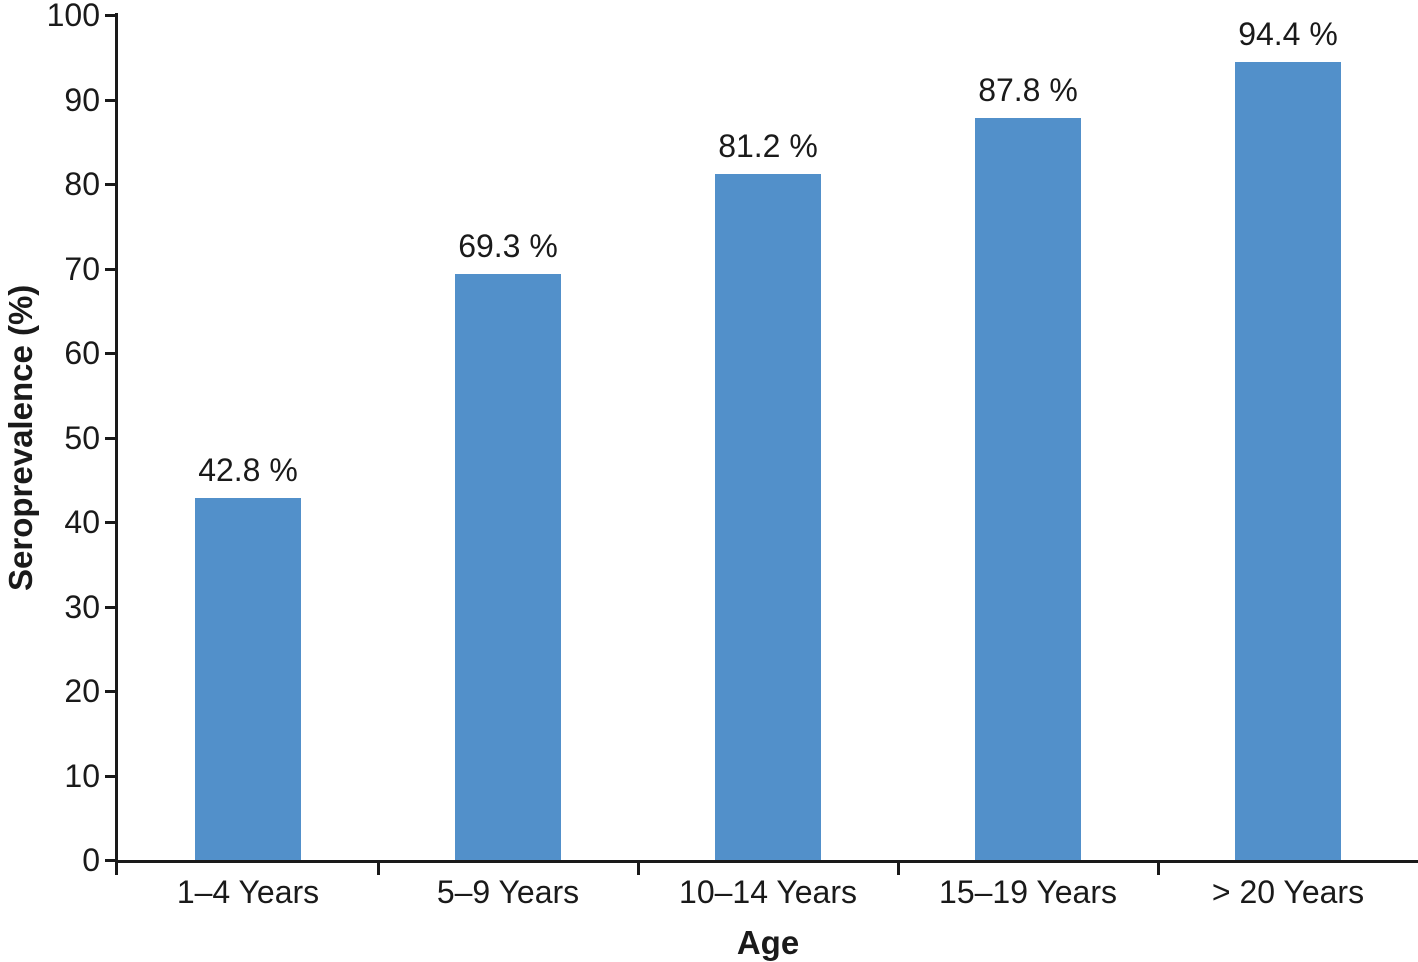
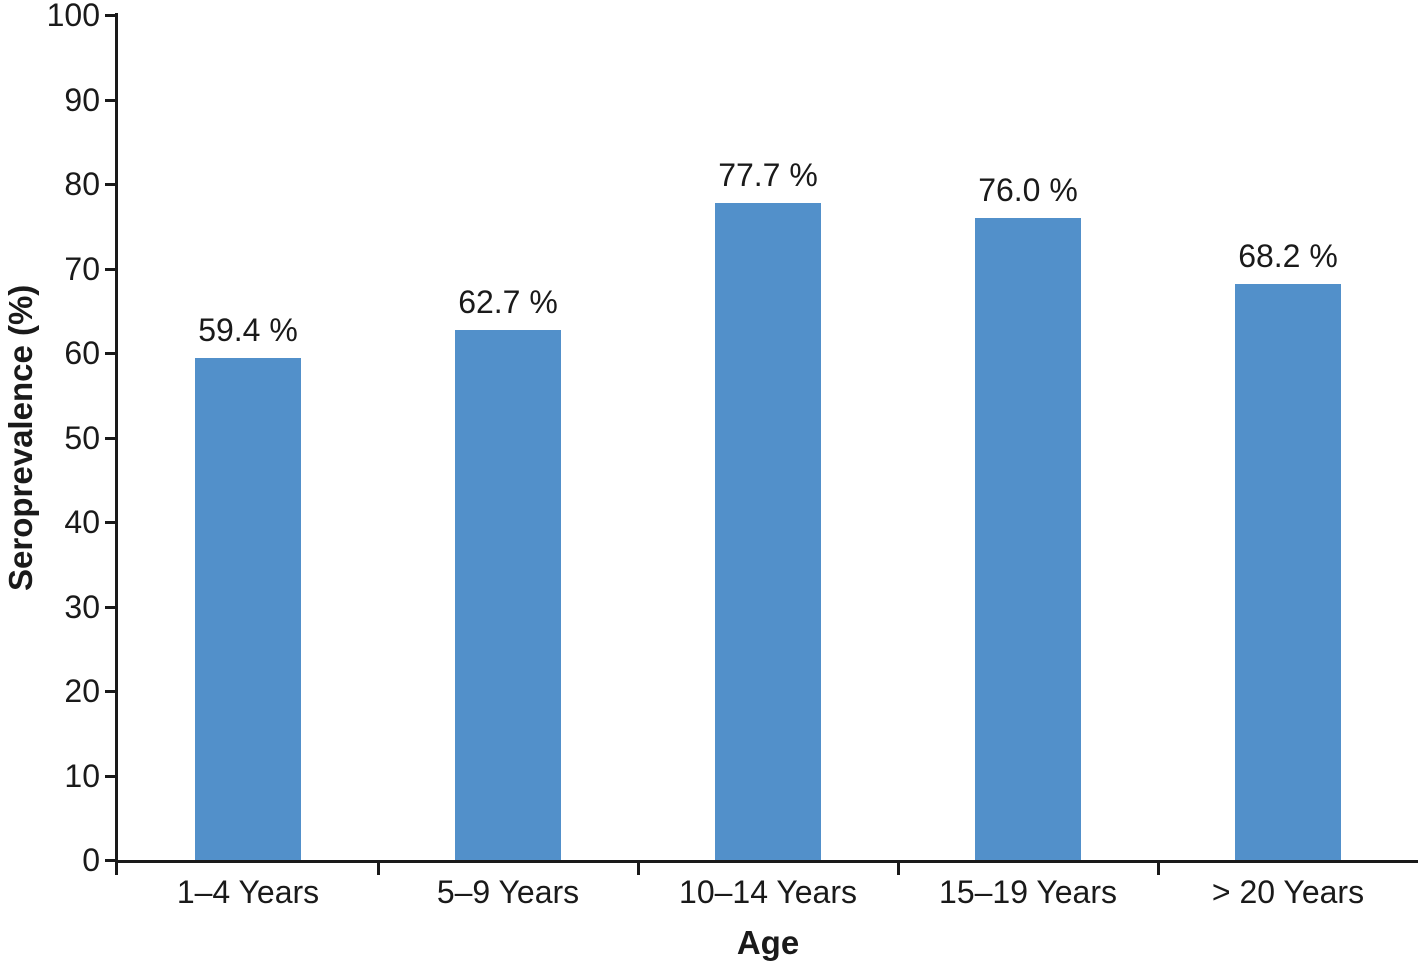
1–4 Years: 42.8 -> 59.4
5–9 Years: 69.3 -> 62.7
10–14 Years: 81.2 -> 77.7
15–19 Years: 87.8 -> 76.0
> 20 Years: 94.4 -> 68.2
